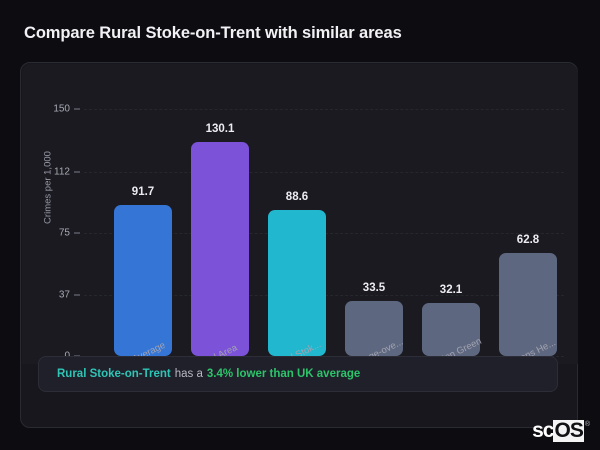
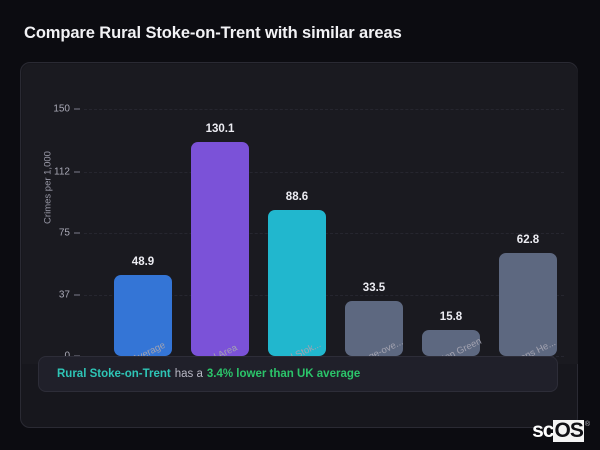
UK Average: 91.7 -> 48.9
Dunton Green: 32.1 -> 15.8
